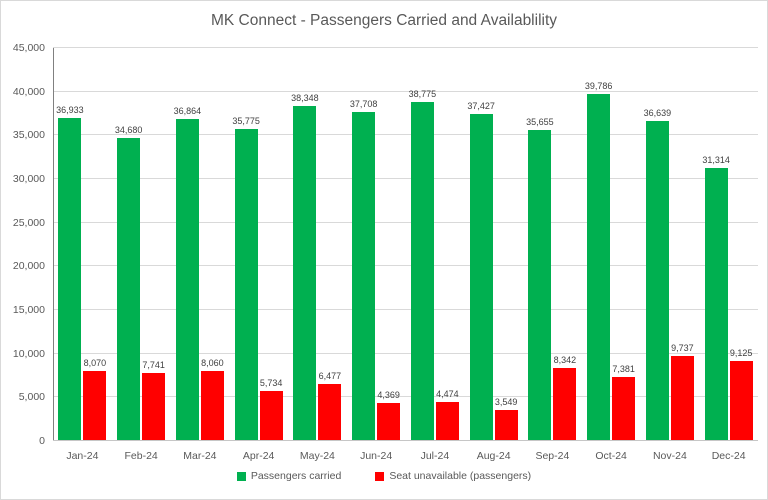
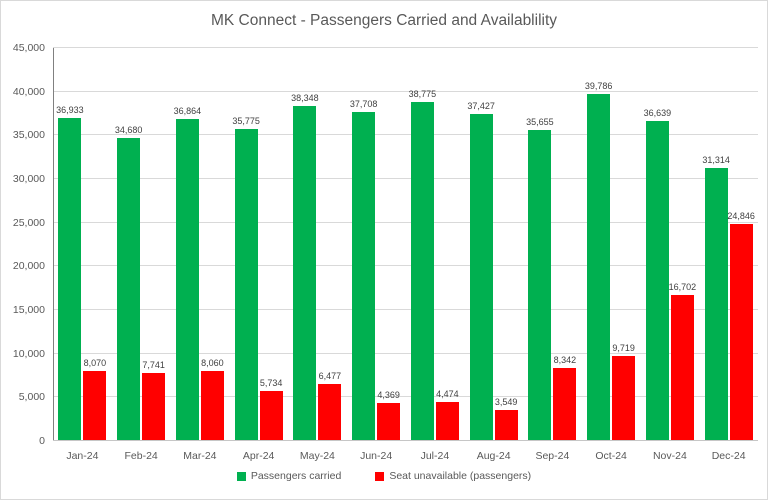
Seat unavailable (passengers)/Oct-24: 7,381 -> 9,719
Seat unavailable (passengers)/Nov-24: 9,737 -> 16,702
Seat unavailable (passengers)/Dec-24: 9,125 -> 24,846
